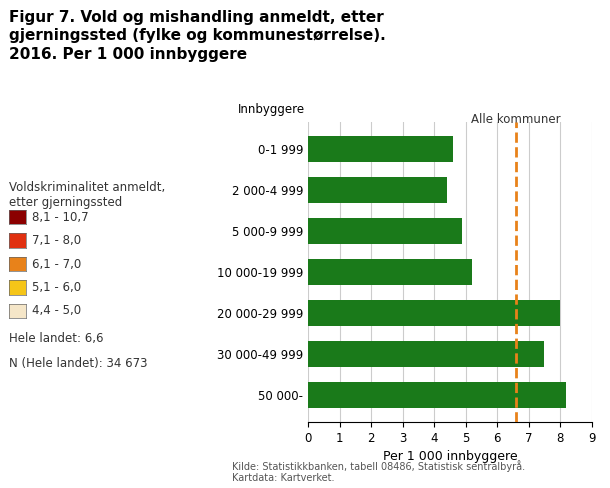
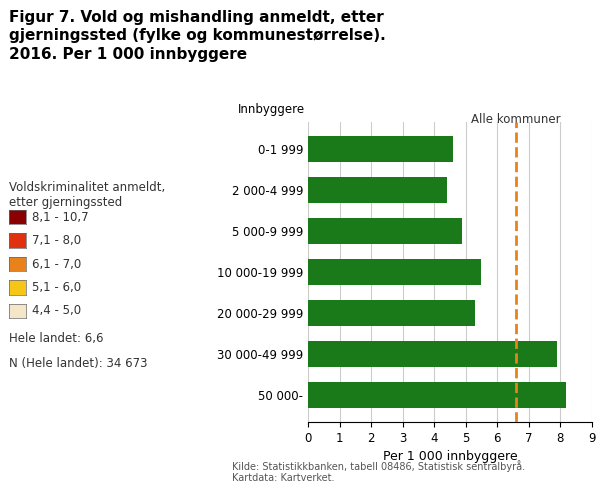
10 000-19 999: 5.2 -> 5.5
20 000-29 999: 8.0 -> 5.3
30 000-49 999: 7.5 -> 7.9
